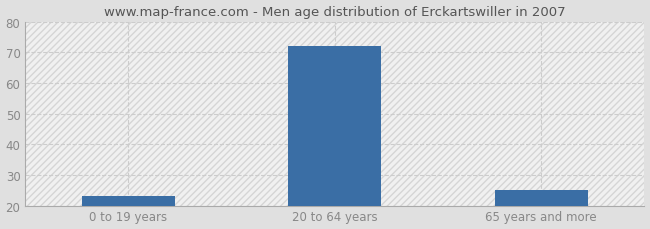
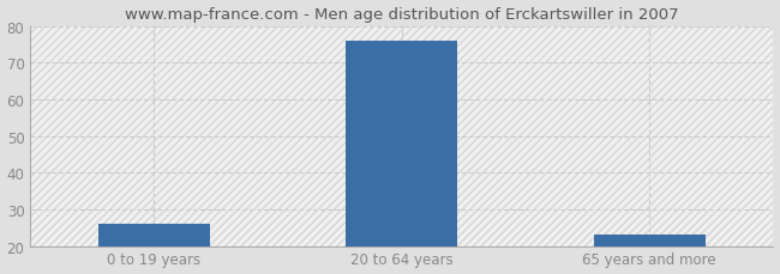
0 to 19 years: 23 -> 26
20 to 64 years: 72 -> 76
65 years and more: 25 -> 23
